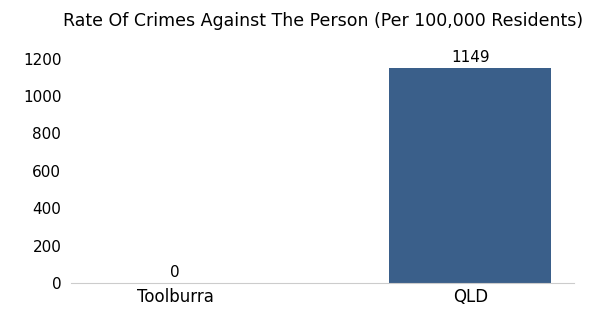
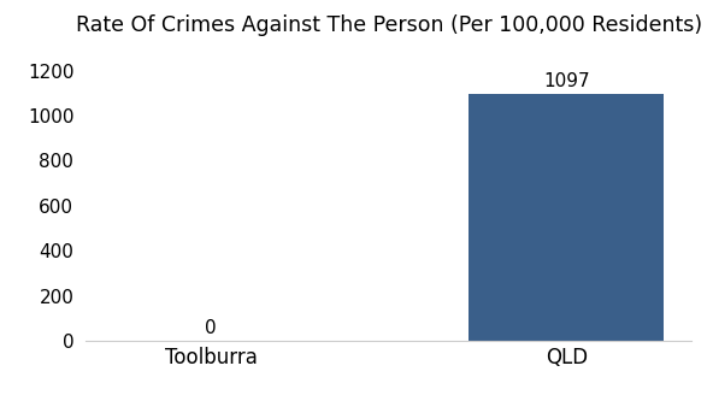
QLD: 1149 -> 1097
